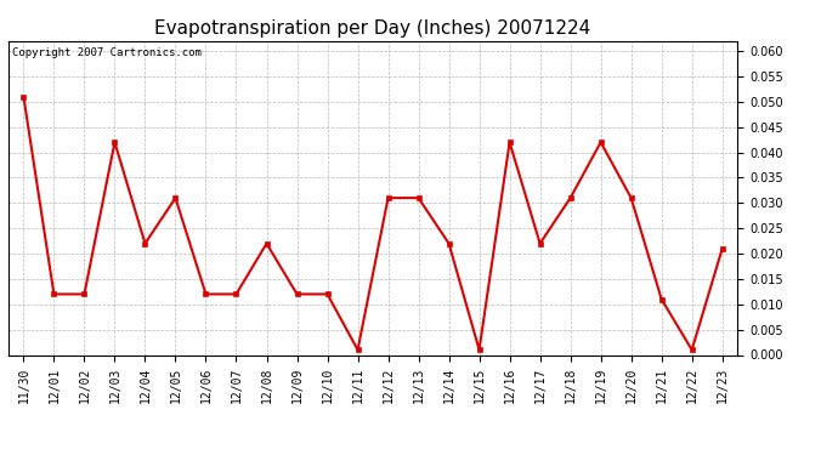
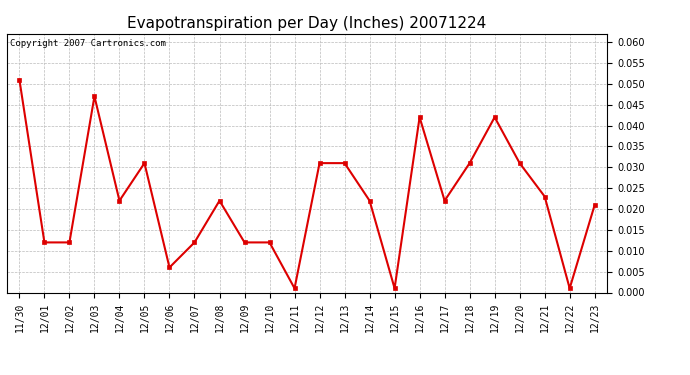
12/03: 0.042 -> 0.047
12/06: 0.012 -> 0.006
12/21: 0.011 -> 0.023
